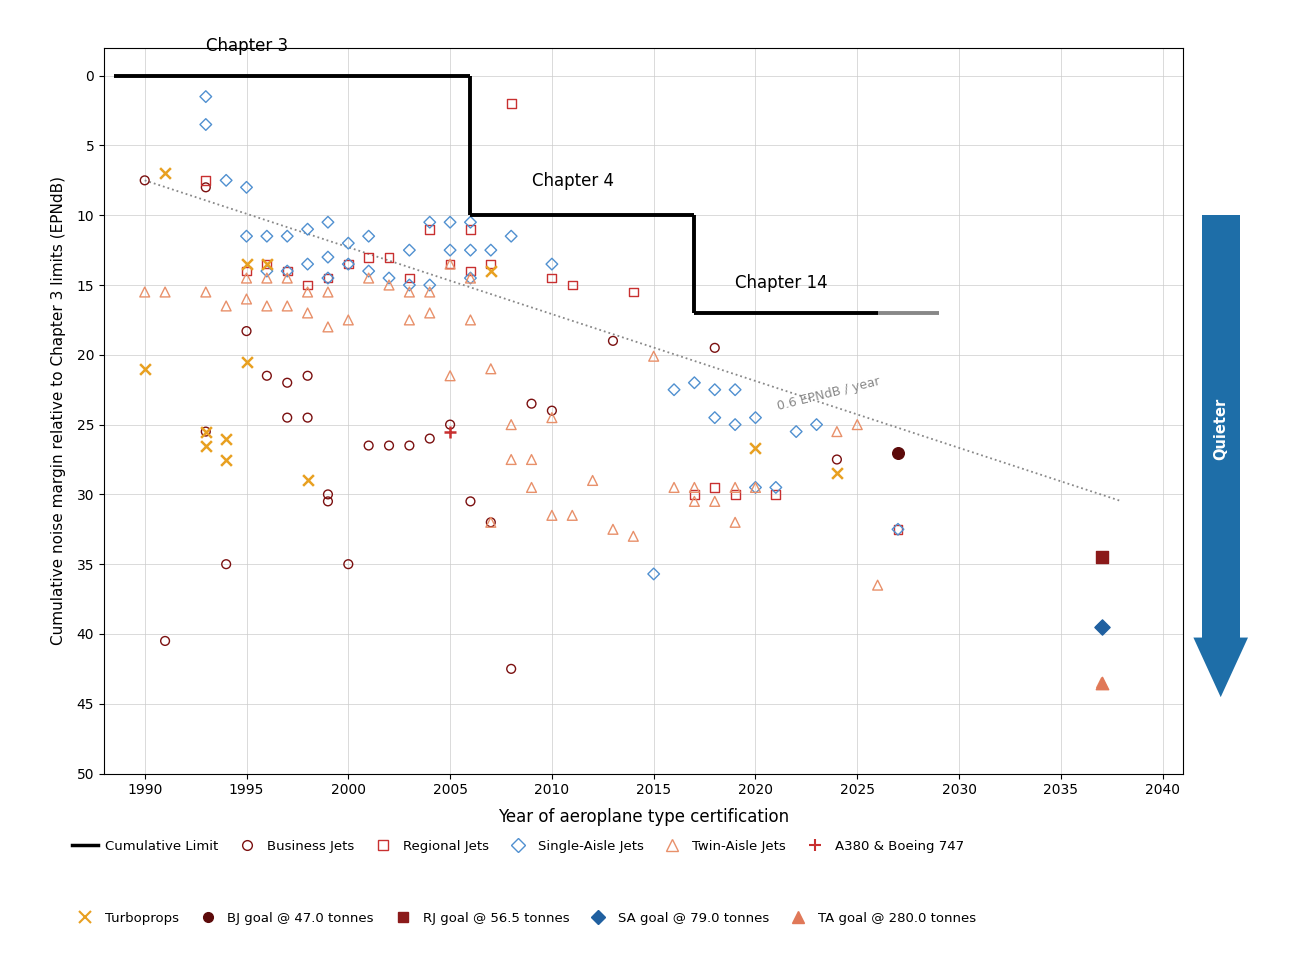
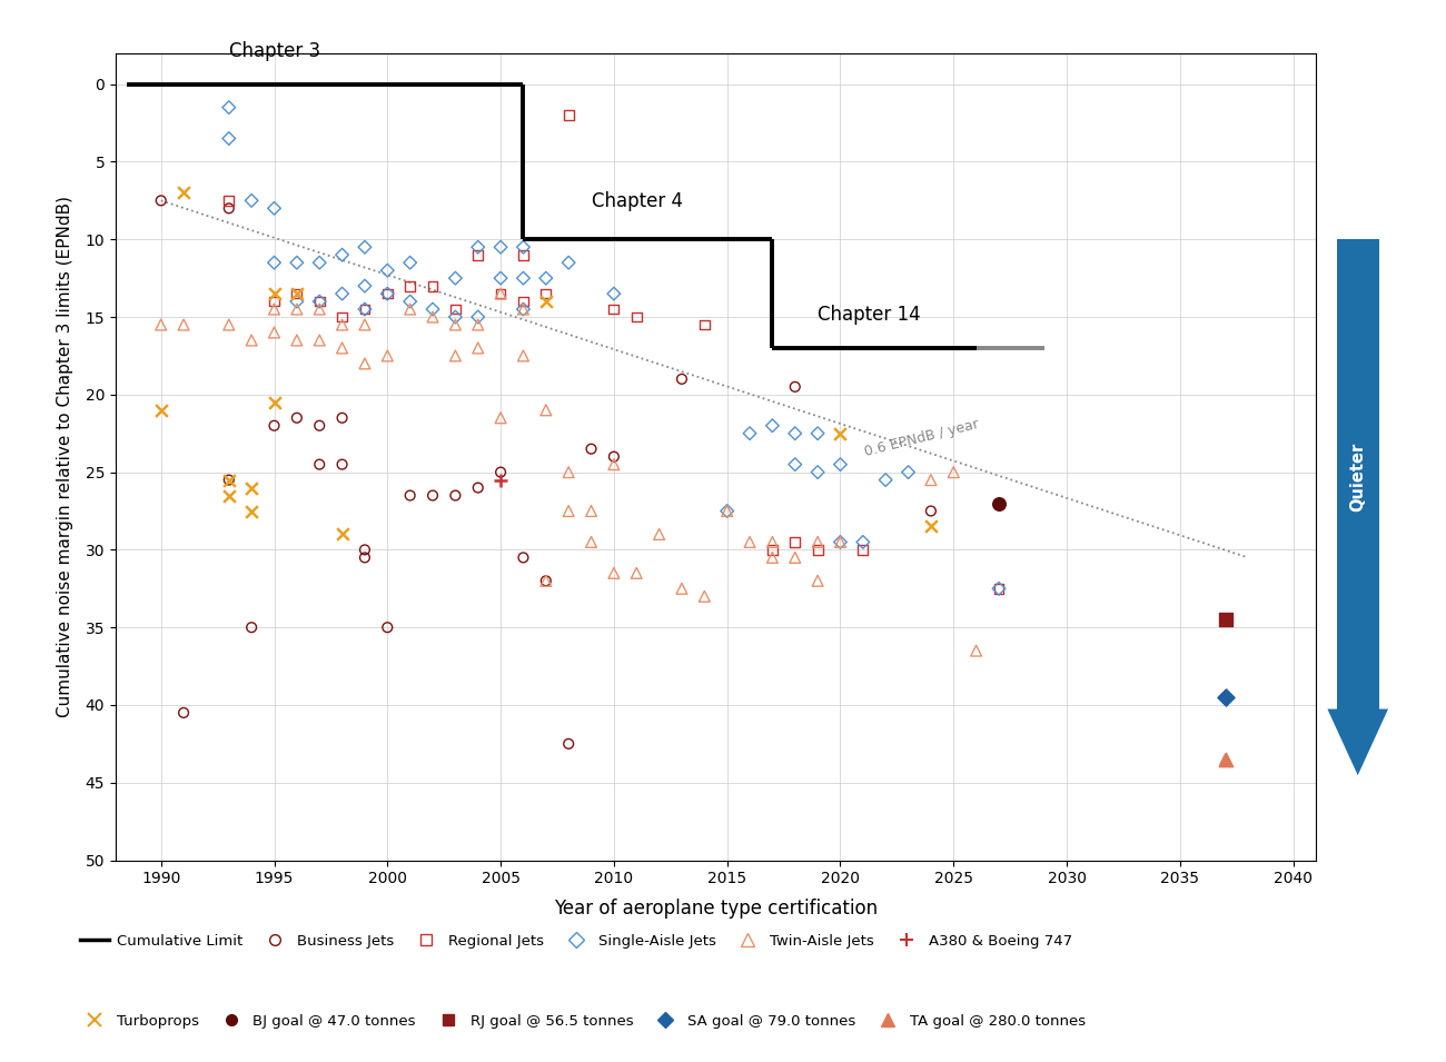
Business Jets/1995: 18.3 -> 22.0
Single-Aisle Jets/2015: 35.7 -> 27.5
Twin-Aisle Jets/2015: 20.1 -> 27.5
Turboprops/2020: 26.7 -> 22.5
